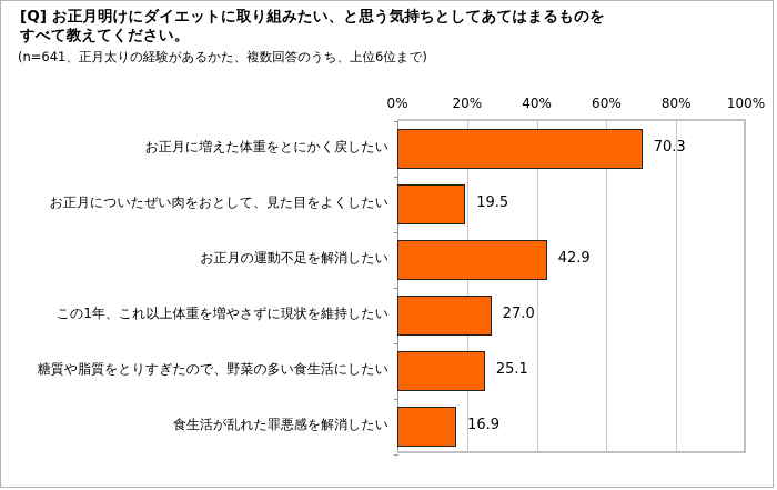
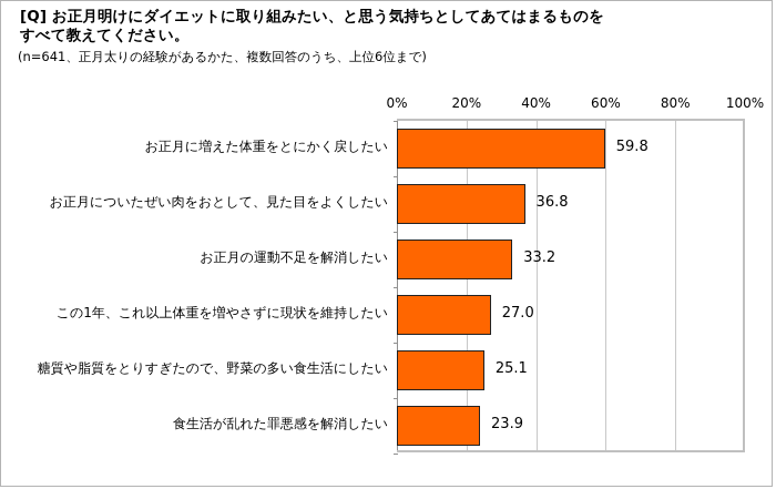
お正月に増えた体重をとにかく戻したい: 70.3 -> 59.8
お正月についたぜい肉をおとして、見た目をよくしたい: 19.5 -> 36.8
お正月の運動不足を解消したい: 42.9 -> 33.2
食生活が乱れた罪悪感を解消したい: 16.9 -> 23.9
